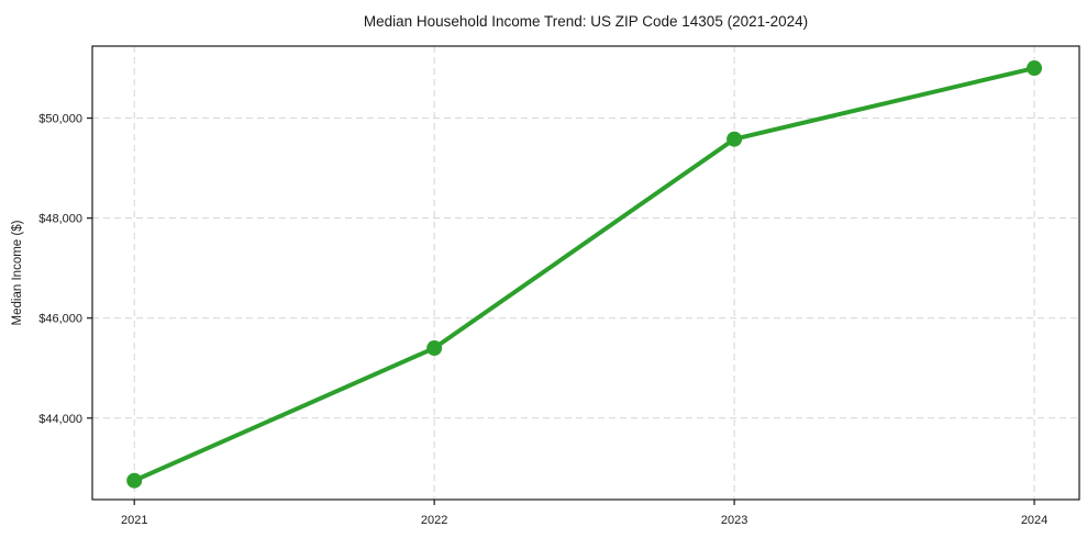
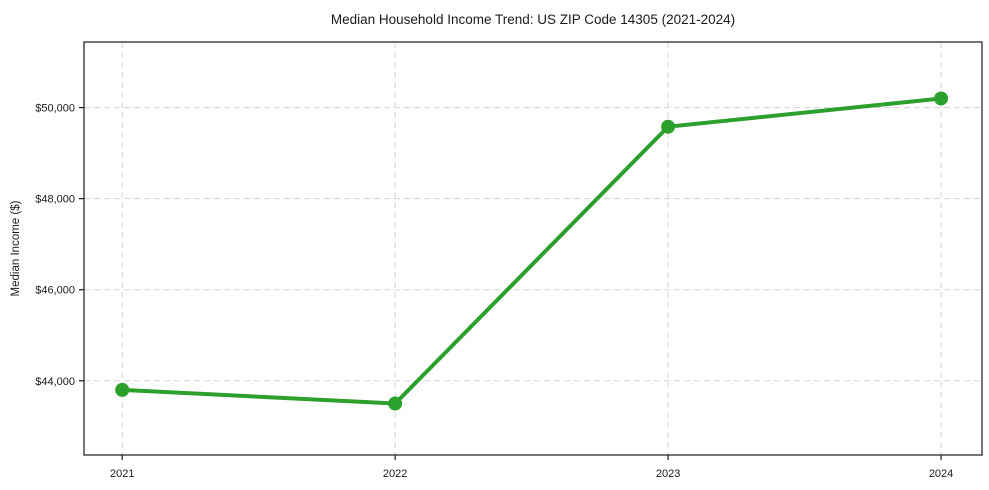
2021: $42800 -> $43800
2022: $45400 -> $43500
2024: $51000 -> $50200
